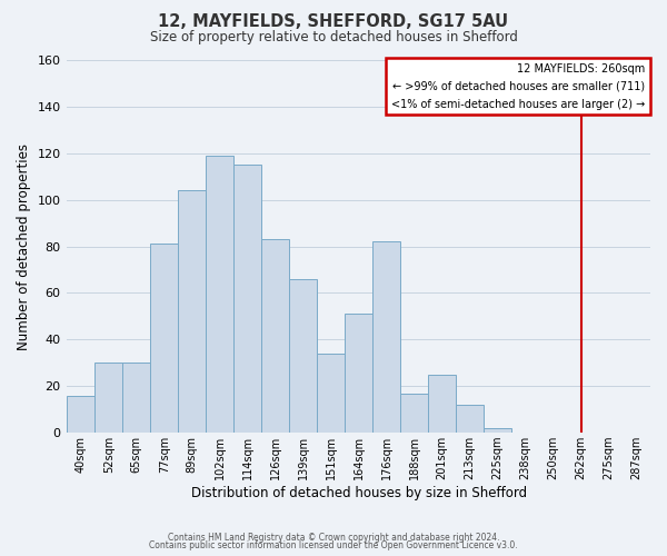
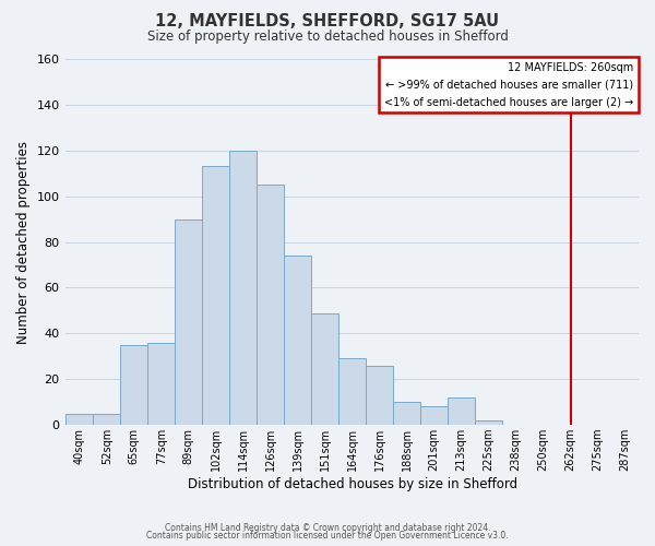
40sqm: 16 -> 5
52sqm: 30 -> 5
65sqm: 30 -> 35
77sqm: 81 -> 36
89sqm: 104 -> 90
102sqm: 119 -> 113
114sqm: 115 -> 120
126sqm: 83 -> 105
139sqm: 66 -> 74
151sqm: 34 -> 49
164sqm: 51 -> 29
176sqm: 82 -> 26
188sqm: 17 -> 10
201sqm: 25 -> 8
